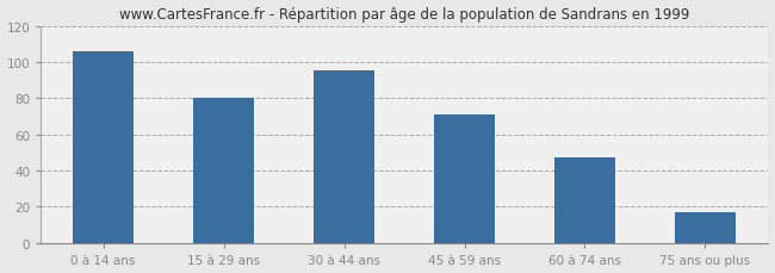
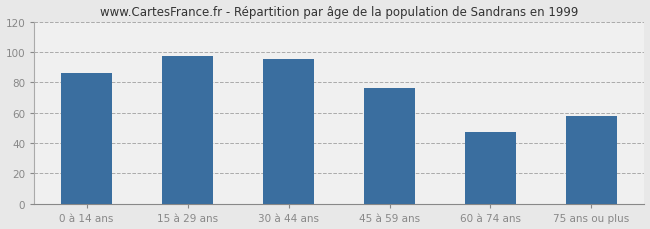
0 à 14 ans: 106 -> 86
15 à 29 ans: 80 -> 97
45 à 59 ans: 71 -> 76
75 ans ou plus: 17 -> 58
